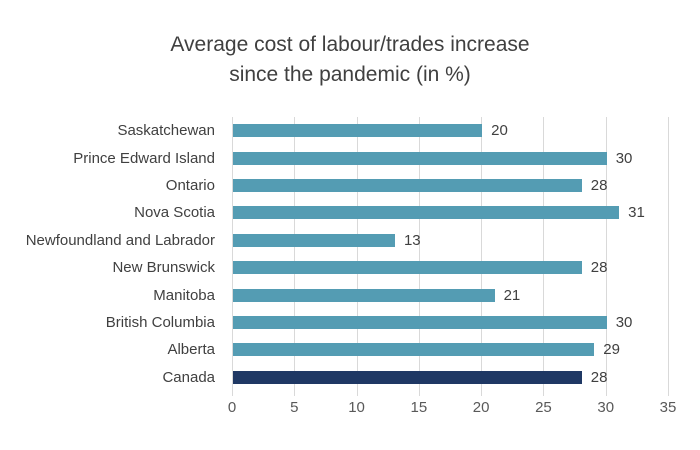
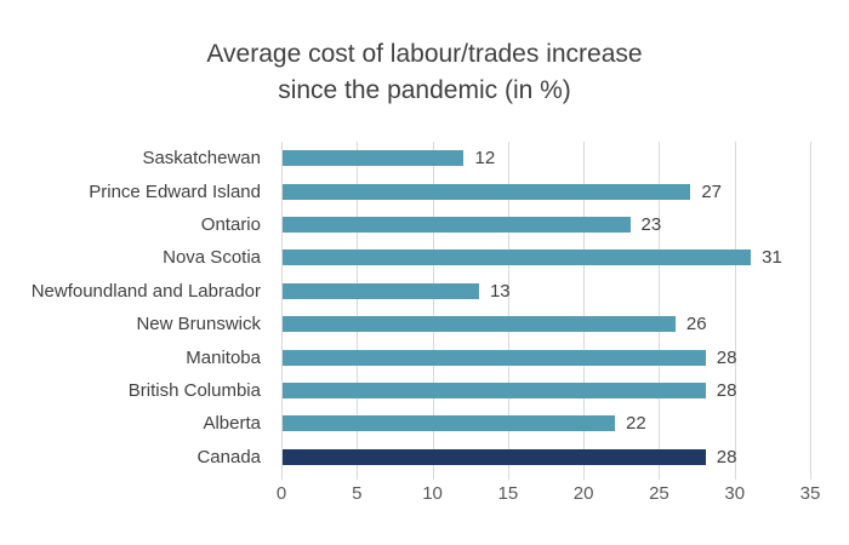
Saskatchewan: 20 -> 12
Prince Edward Island: 30 -> 27
Ontario: 28 -> 23
New Brunswick: 28 -> 26
Manitoba: 21 -> 28
British Columbia: 30 -> 28
Alberta: 29 -> 22
